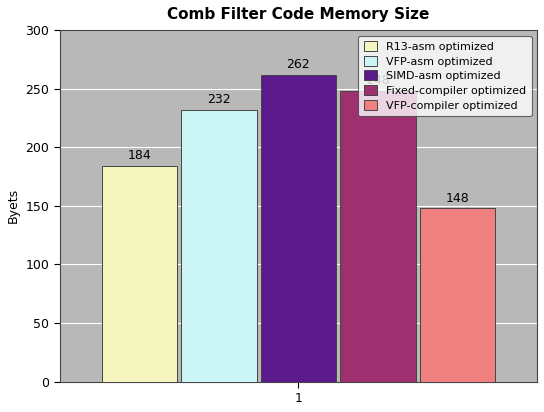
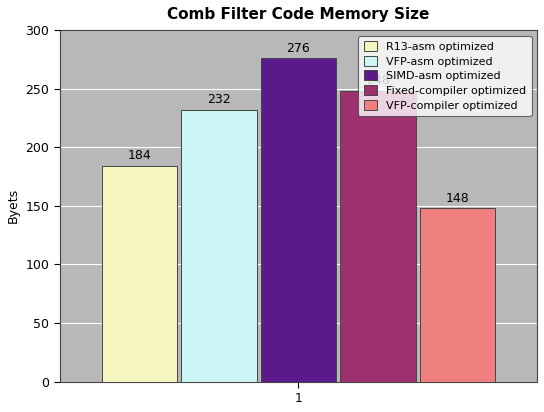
1: 262 -> 276
